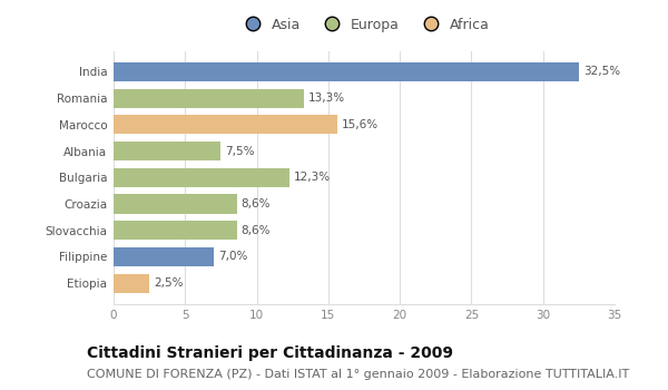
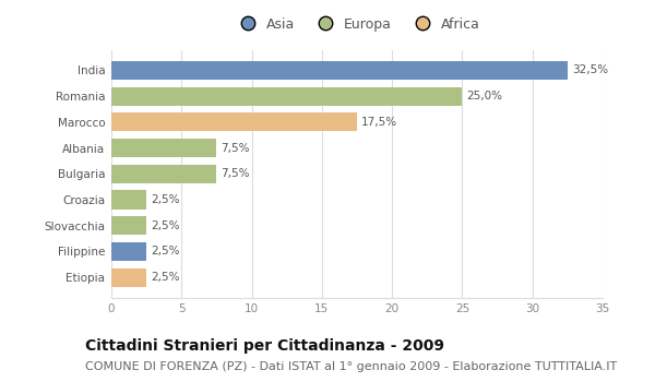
Romania: 13,3% -> 25,0%
Marocco: 15,6% -> 17,5%
Bulgaria: 12,3% -> 7,5%
Croazia: 8,6% -> 2,5%
Slovacchia: 8,6% -> 2,5%
Filippine: 7,0% -> 2,5%
